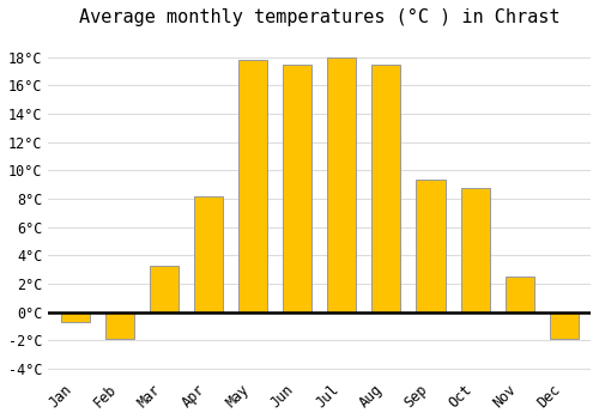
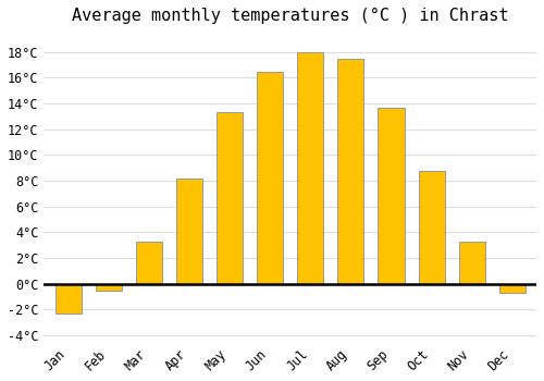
Jan: -0.7°C -> -2.3°C
Feb: -1.9°C -> -0.5°C
May: 17.8°C -> 13.3°C
Jun: 17.5°C -> 16.5°C
Sep: 9.4°C -> 13.7°C
Nov: 2.5°C -> 3.3°C
Dec: -1.9°C -> -0.7°C
